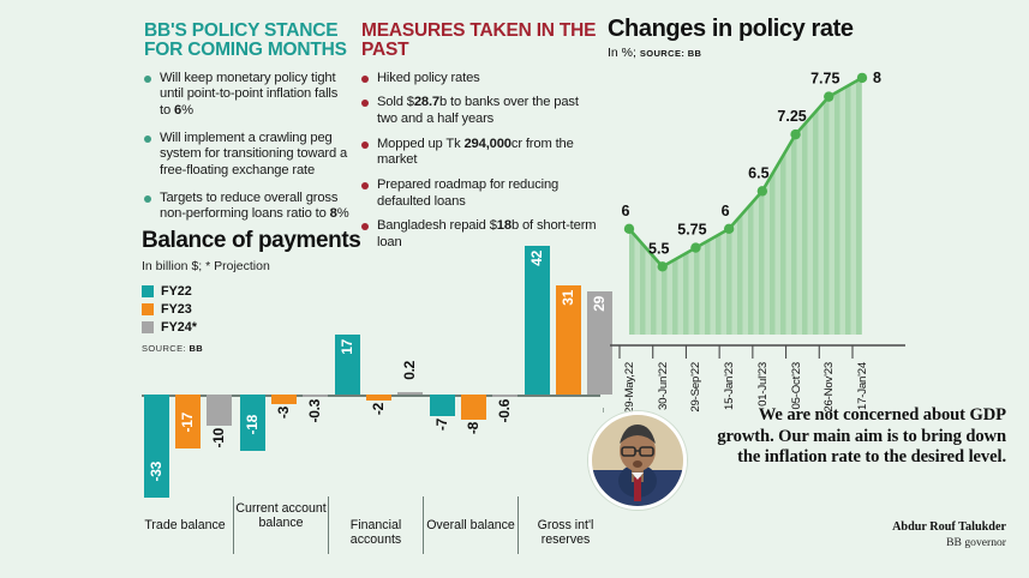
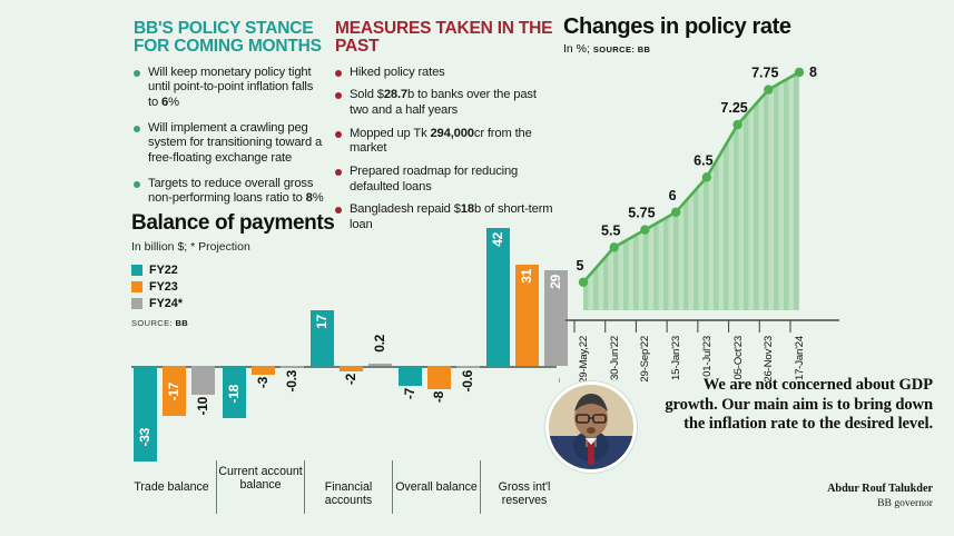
Changes in policy rate/29-May,22: 6 -> 5
